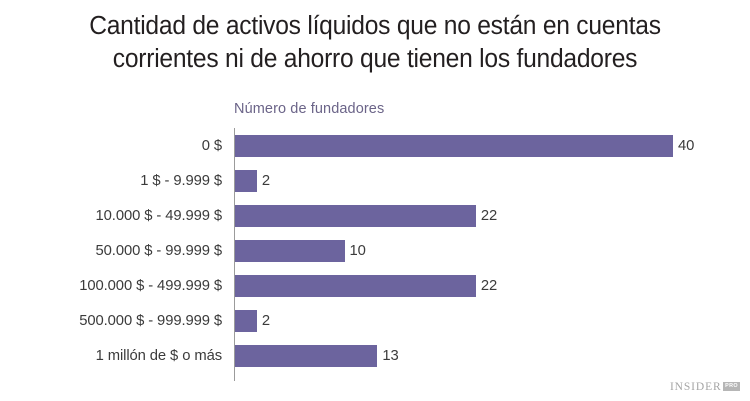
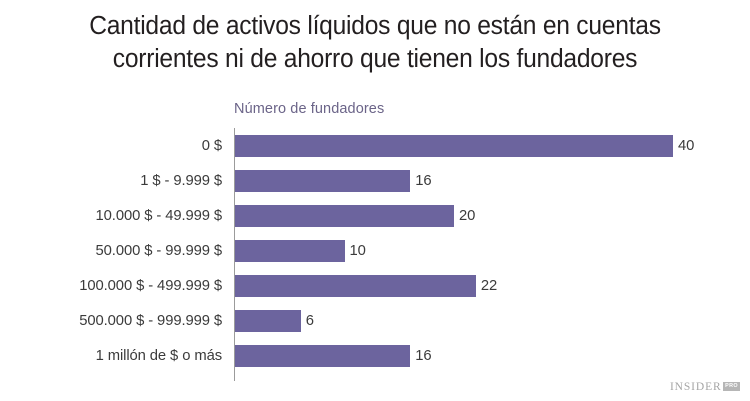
1 $ - 9.999 $: 2 -> 16
10.000 $ - 49.999 $: 22 -> 20
500.000 $ - 999.999 $: 2 -> 6
1 millón de $ o más: 13 -> 16
